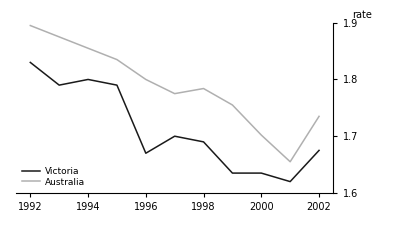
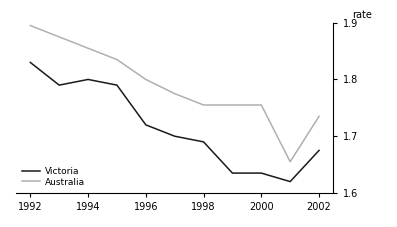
Victoria/1996: 1.670 -> 1.720
Australia/1998: 1.784 -> 1.755
Australia/2000: 1.702 -> 1.755
